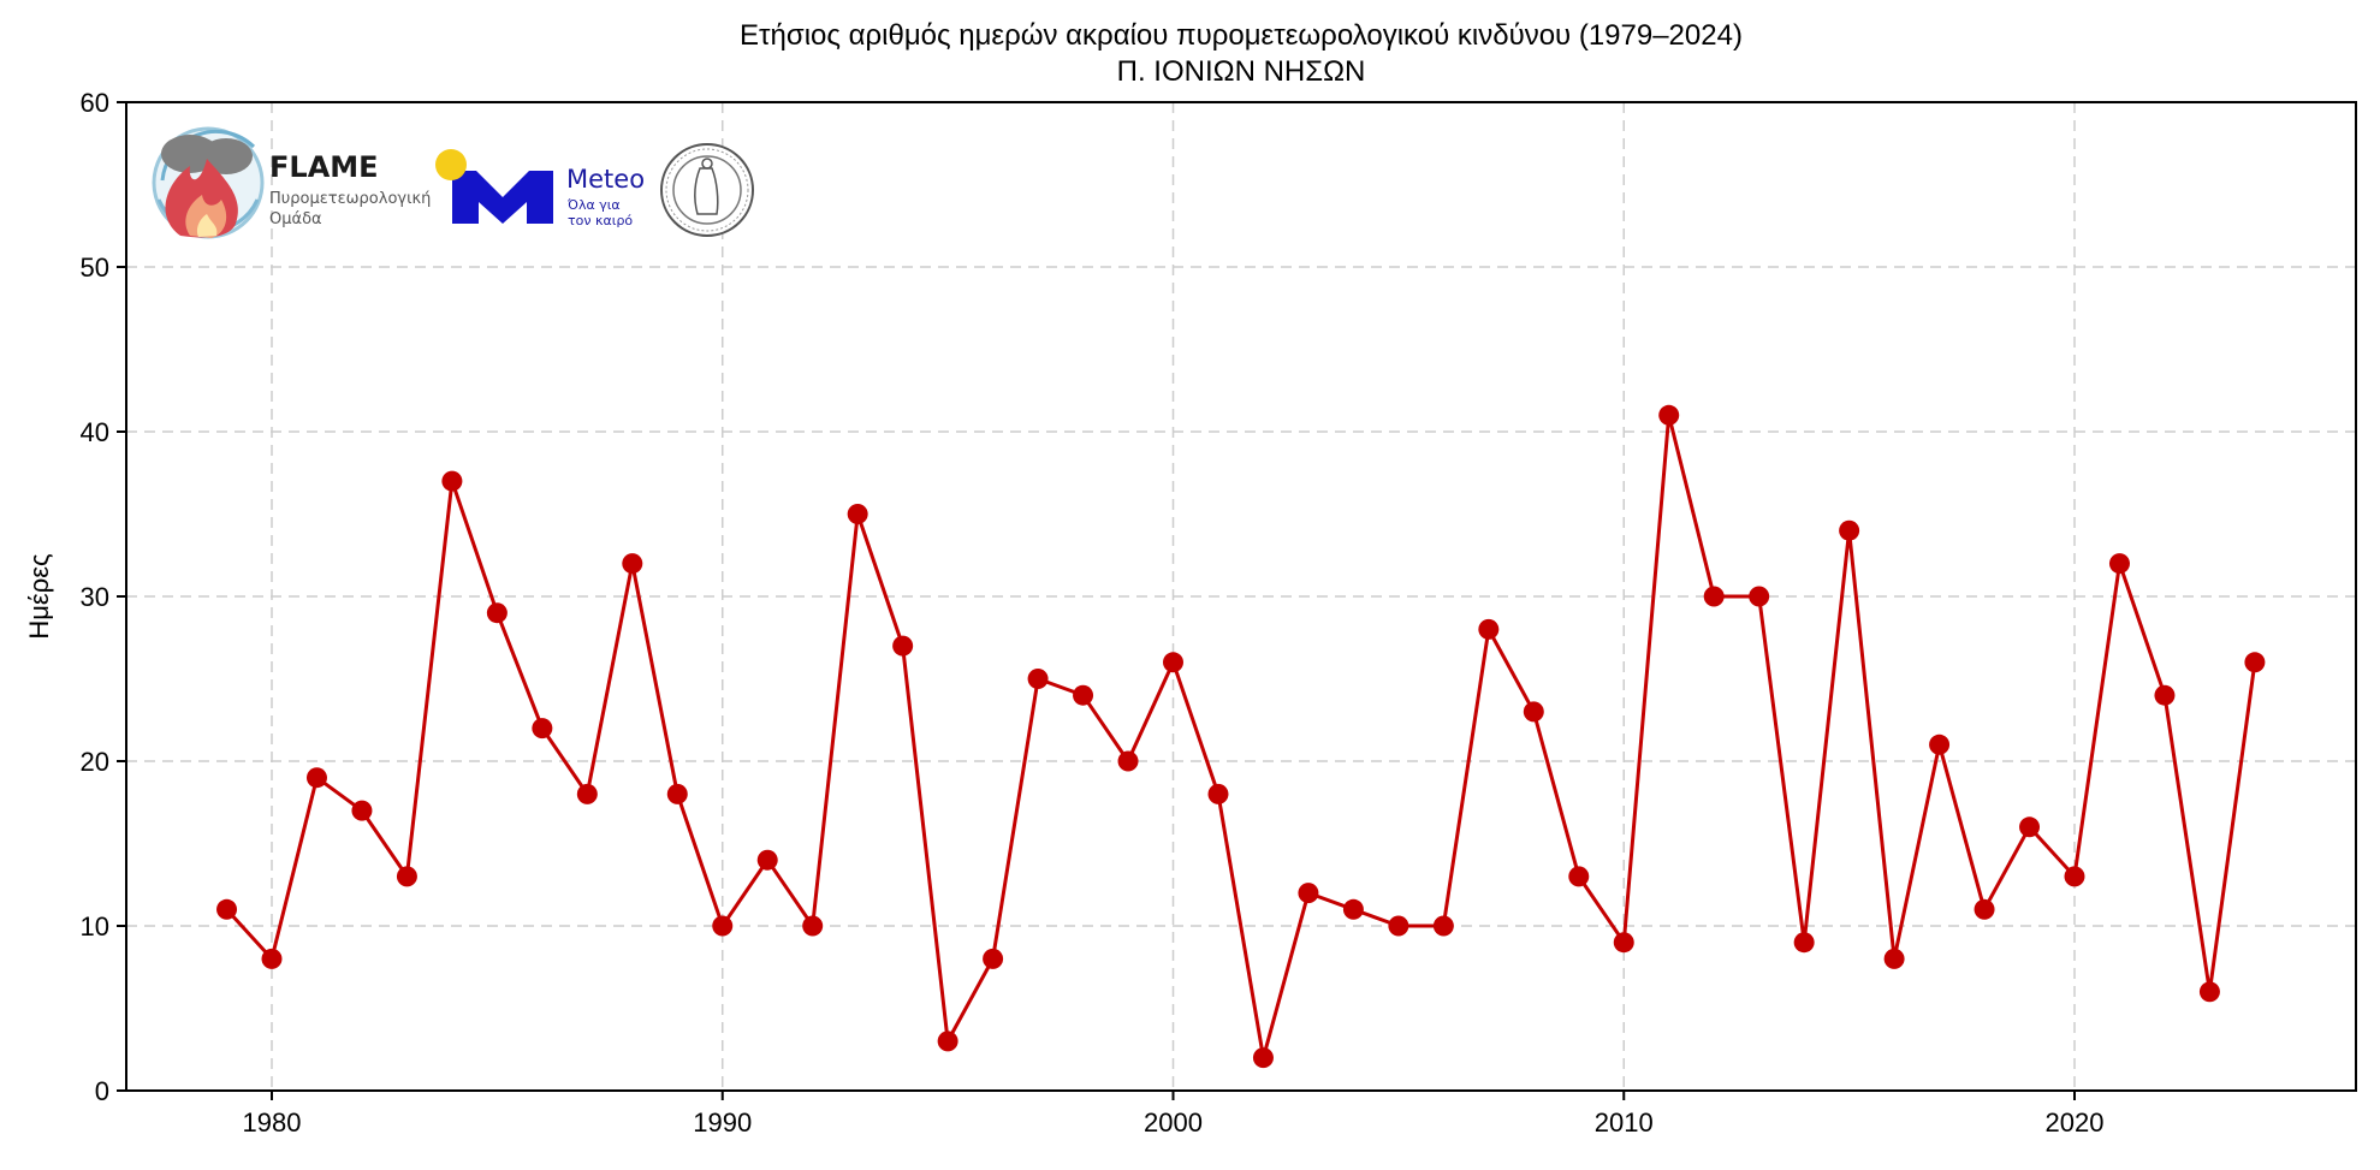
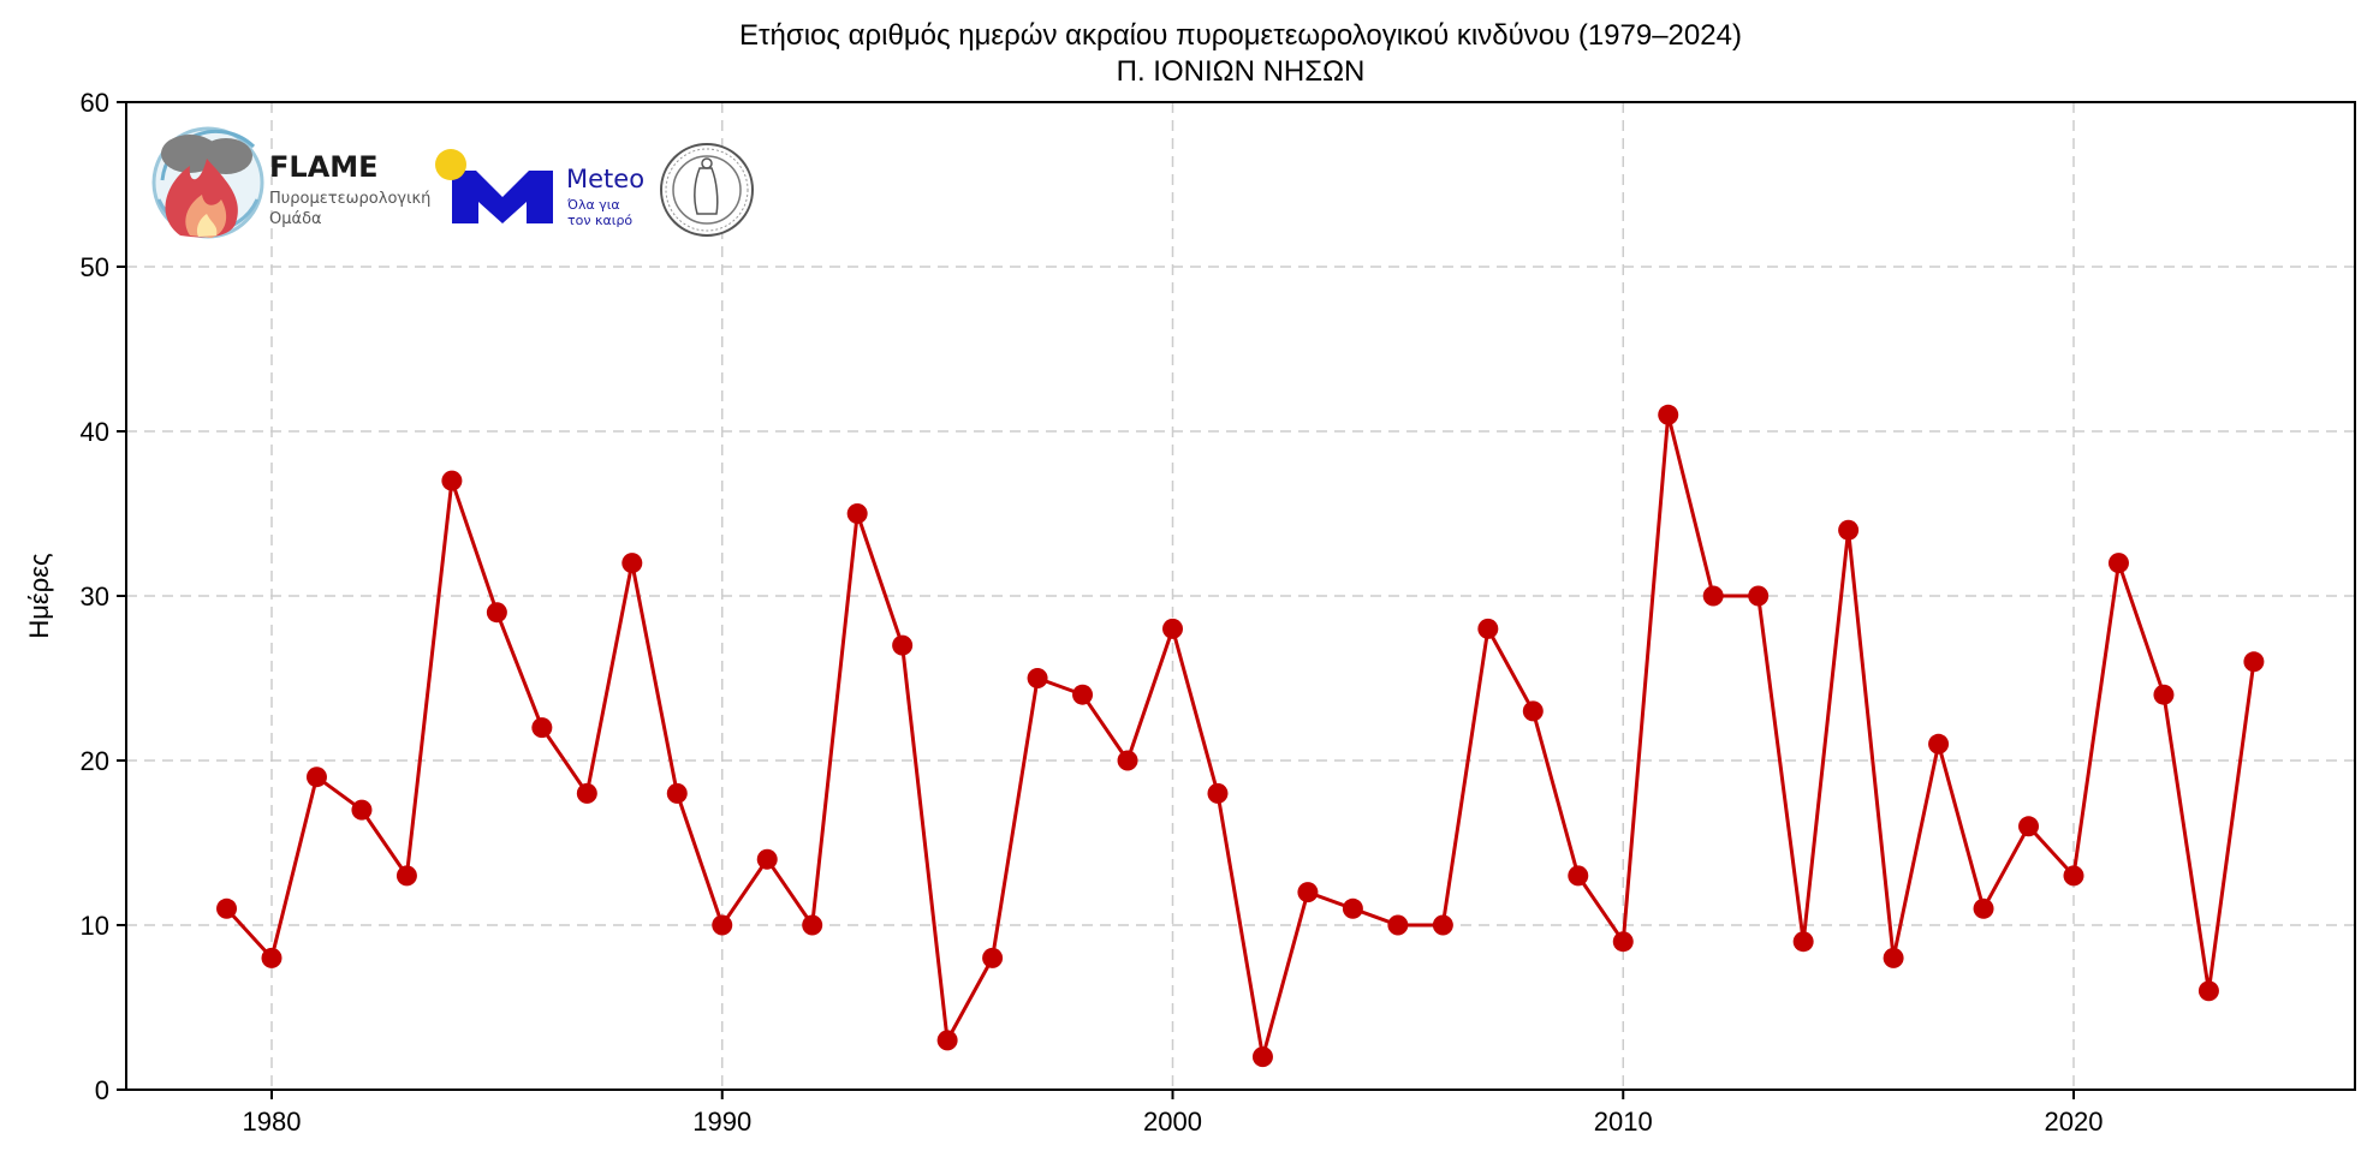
2000: 26 -> 28
